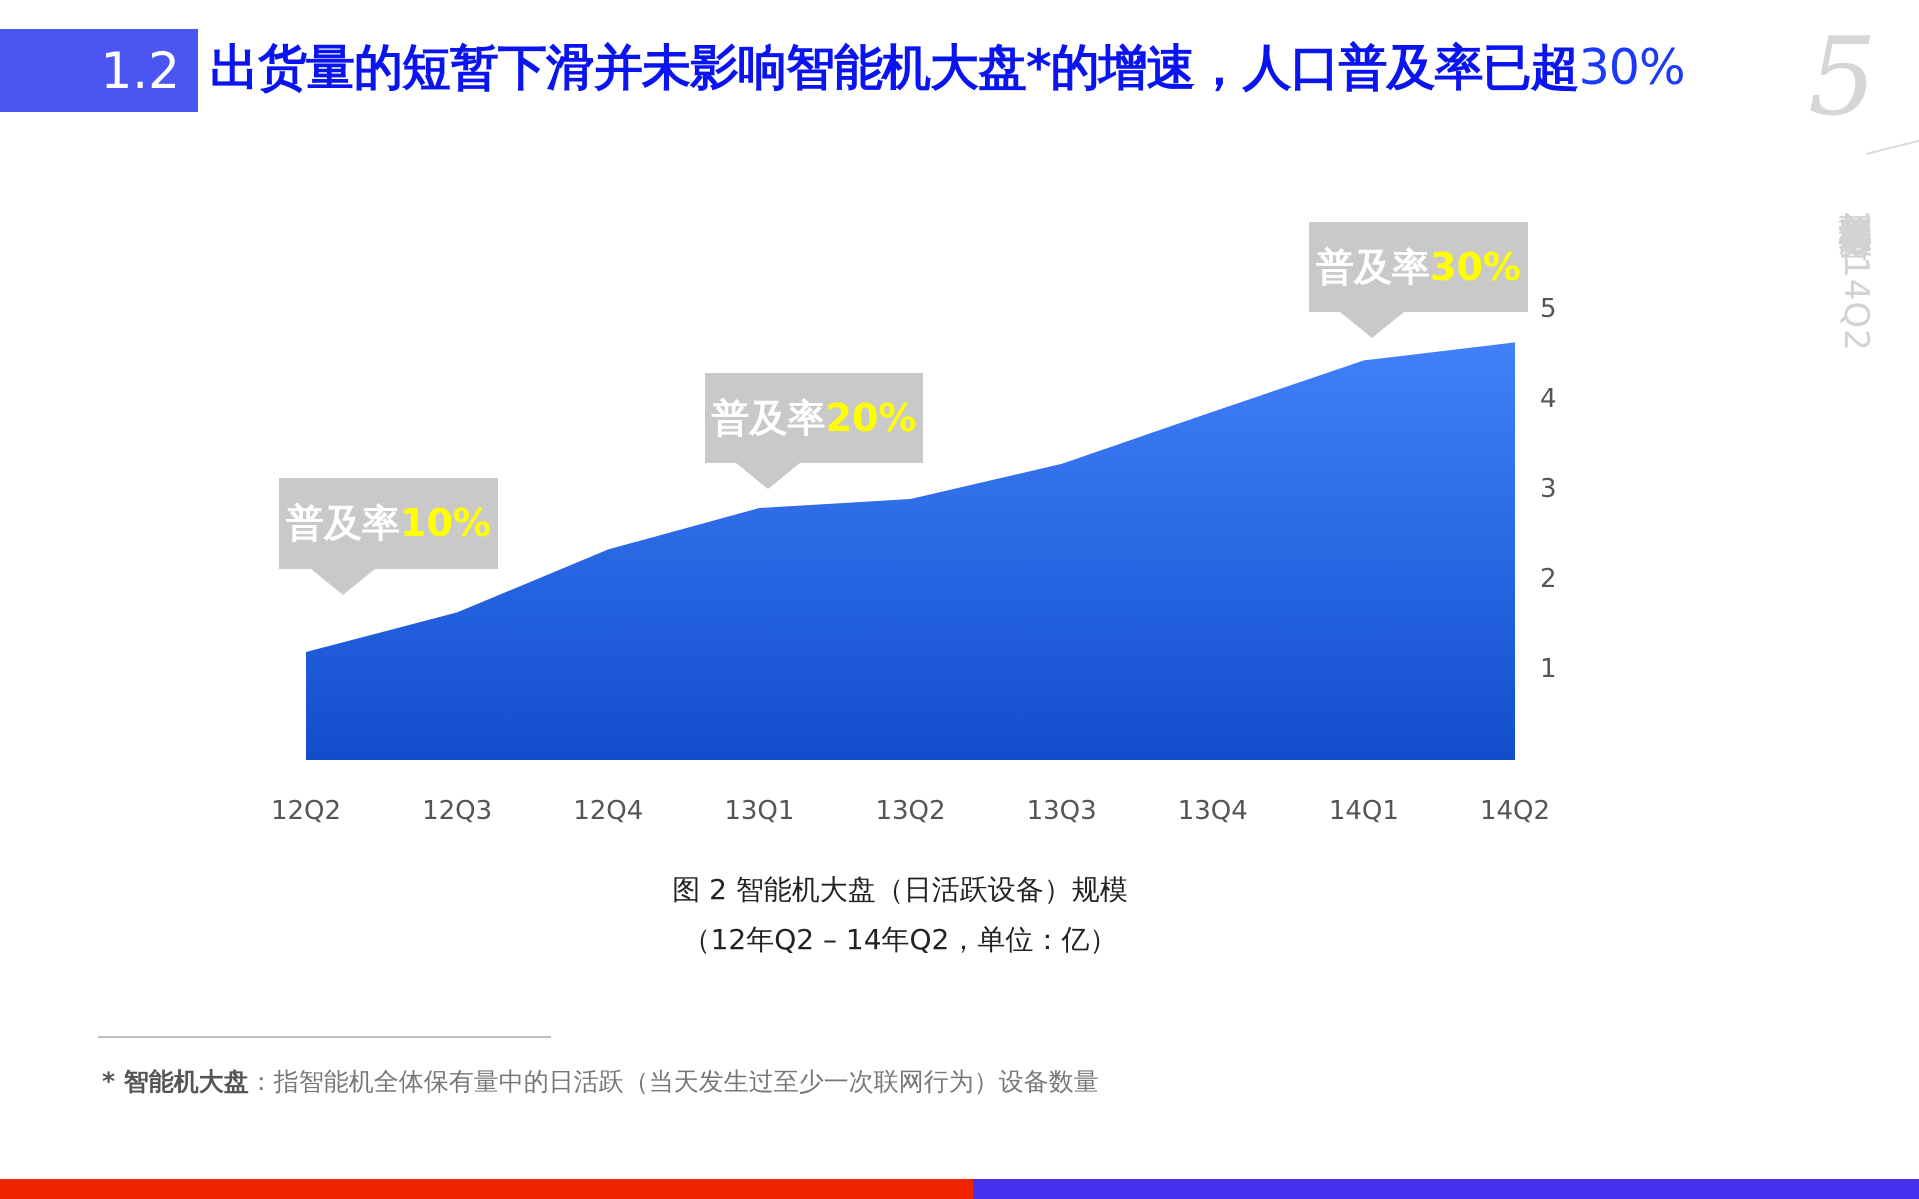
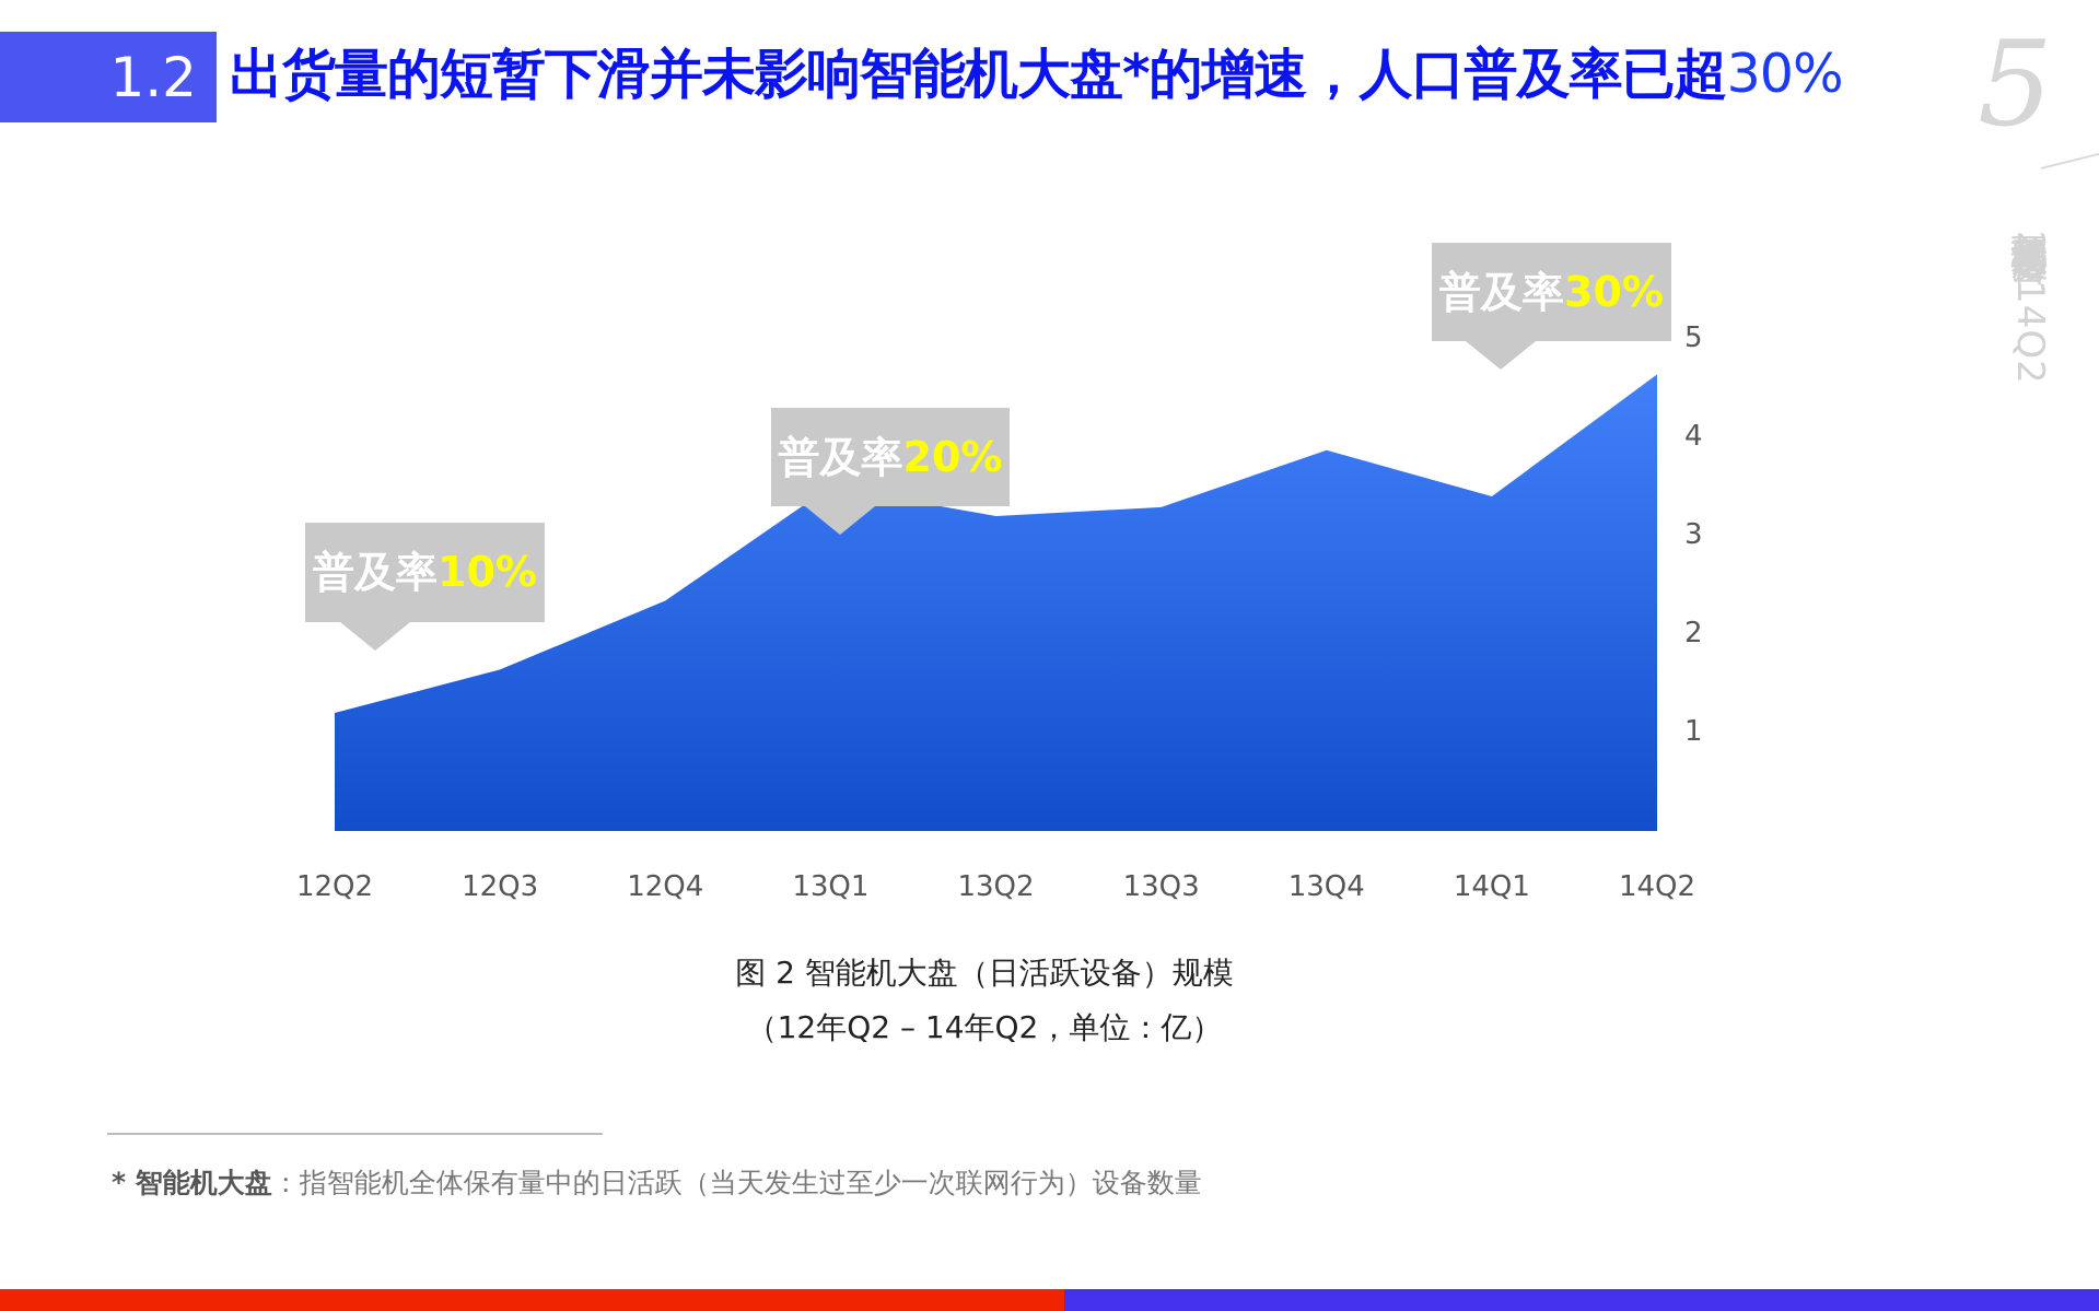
13Q1: 2.8 -> 3.5
13Q2: 2.9 -> 3.2
14Q1: 4.4 -> 3.4
